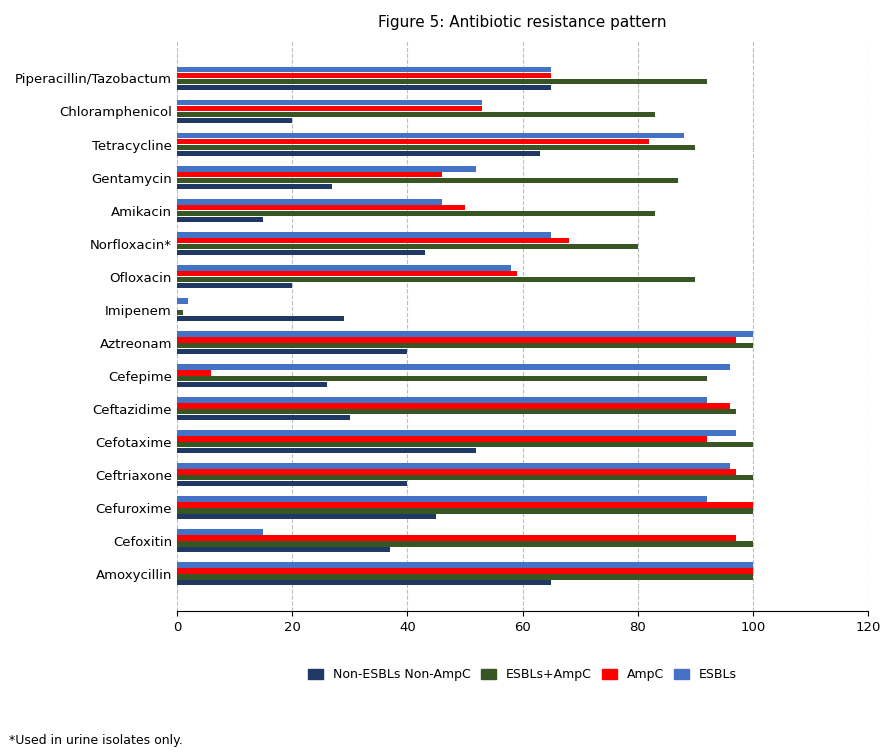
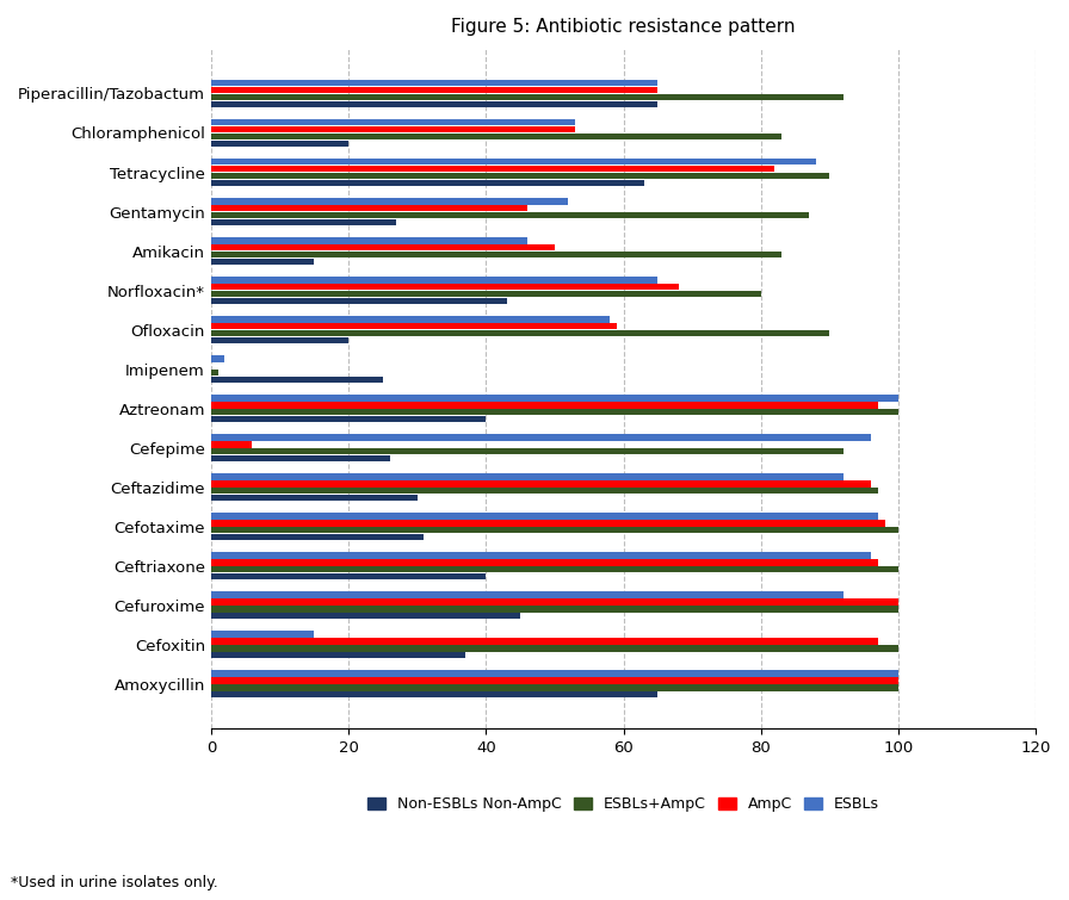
Non-ESBLs Non-AmpC/Imipenem: 29 -> 25
AmpC/Cefotaxime: 92 -> 98
Non-ESBLs Non-AmpC/Cefotaxime: 52 -> 31
